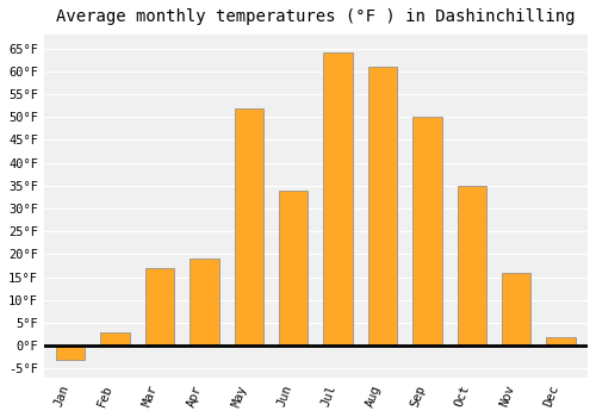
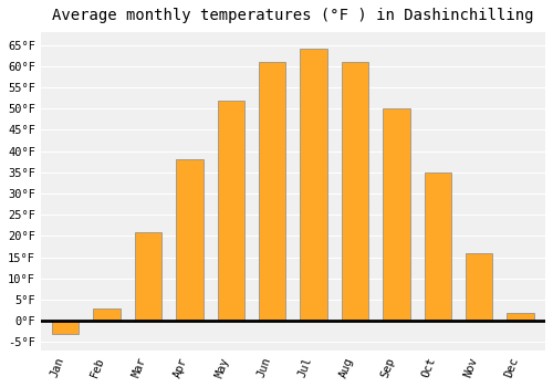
Mar: 17°F -> 21°F
Apr: 19°F -> 38°F
Jun: 34°F -> 61°F
